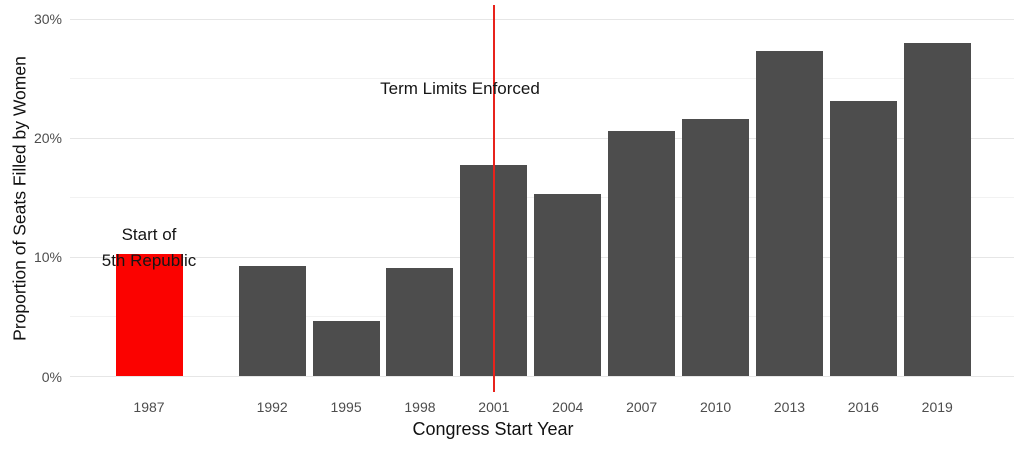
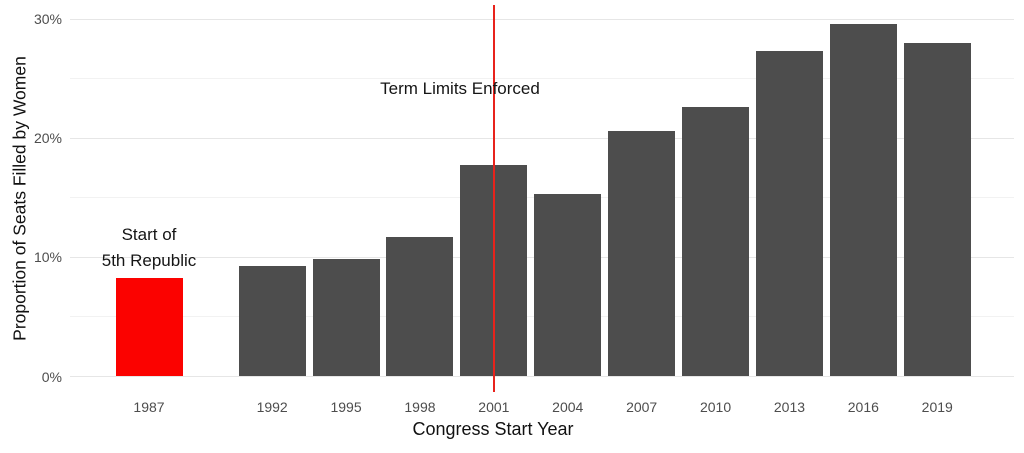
1987: 10.3% -> 8.3%
1995: 4.7% -> 9.9%
1998: 9.1% -> 11.7%
2010: 21.6% -> 22.6%
2016: 23.1% -> 29.6%
